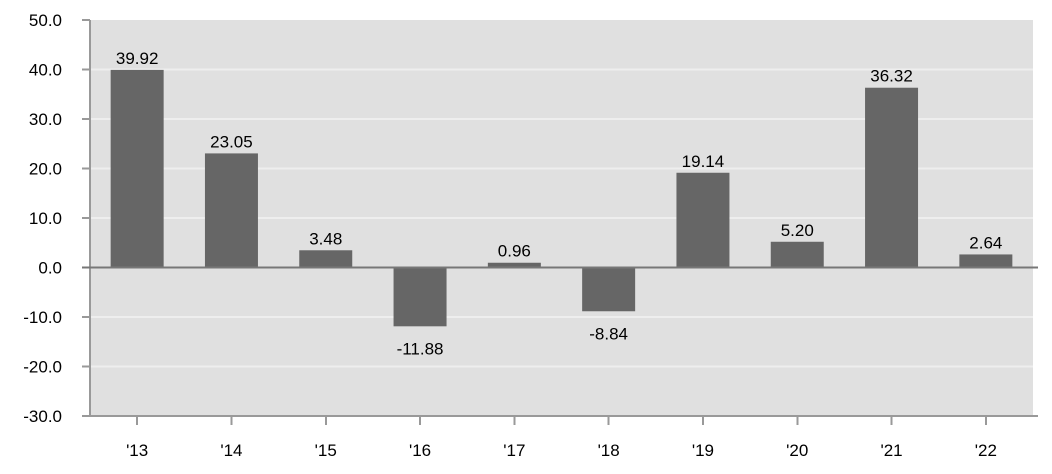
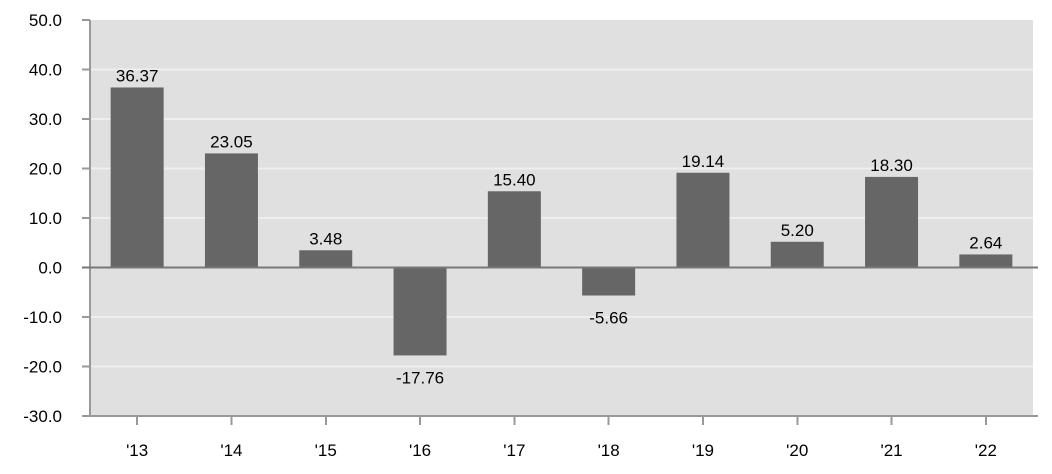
'13: 39.92 -> 36.37
'16: -11.88 -> -17.76
'17: 0.96 -> 15.40
'18: -8.84 -> -5.66
'21: 36.32 -> 18.30
